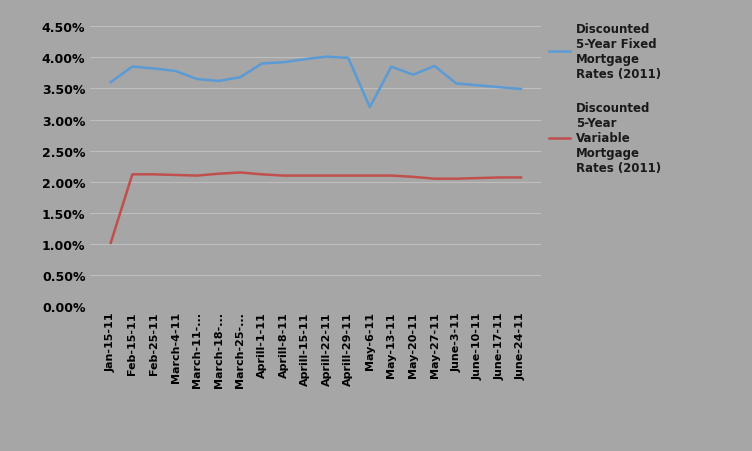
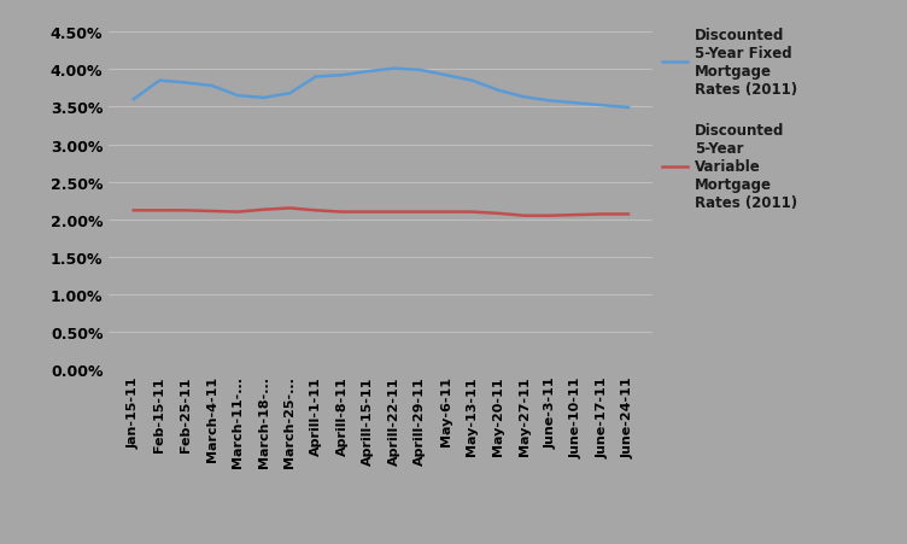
Discounted 5-Year Variable Mortgage Rates (2011)/Jan-15-11: 1.02% -> 2.12%
Discounted 5-Year Fixed Mortgage Rates (2011)/May-6-11: 3.20% -> 3.92%
Discounted 5-Year Fixed Mortgage Rates (2011)/May-27-11: 3.86% -> 3.63%
